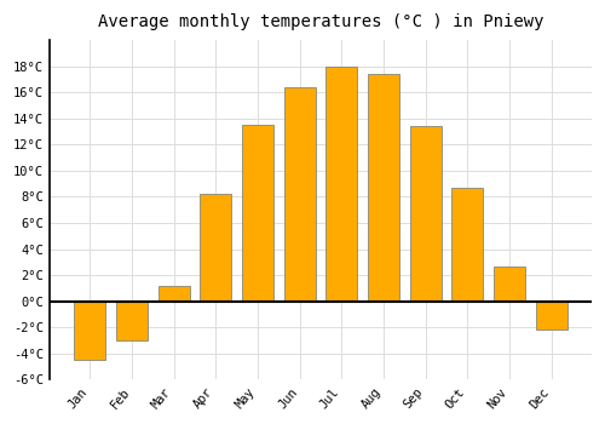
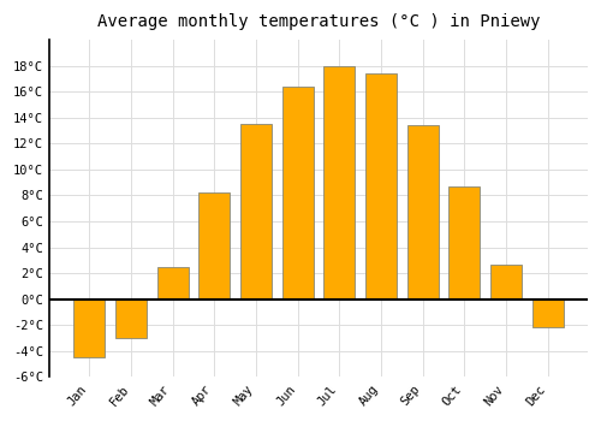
Mar: 1.2°C -> 2.5°C
